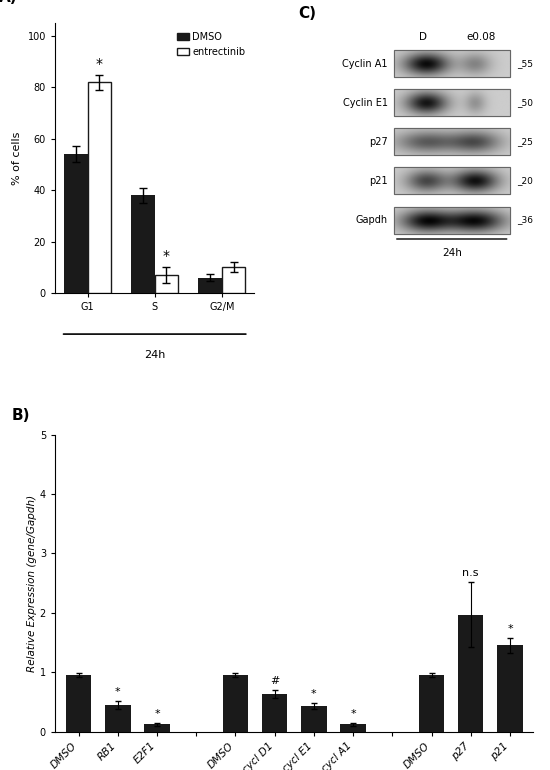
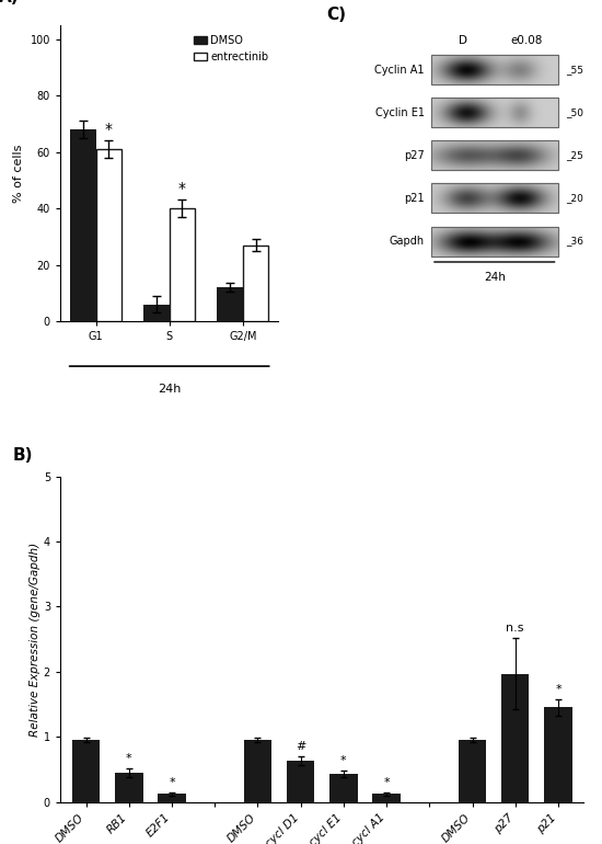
DMSO/G1: 54 -> 68
entrectinib/G1: 82 -> 61
DMSO/S: 38 -> 6
entrectinib/S: 7 -> 40
DMSO/G2/M: 6 -> 12
entrectinib/G2/M: 10 -> 27
